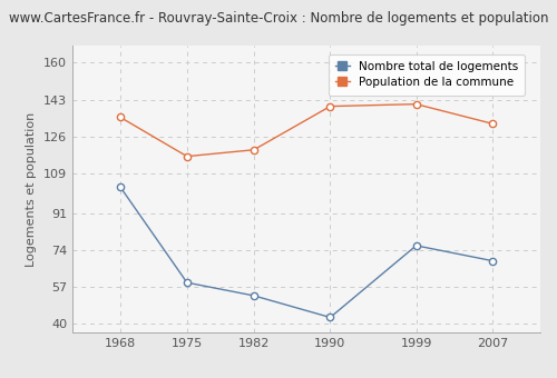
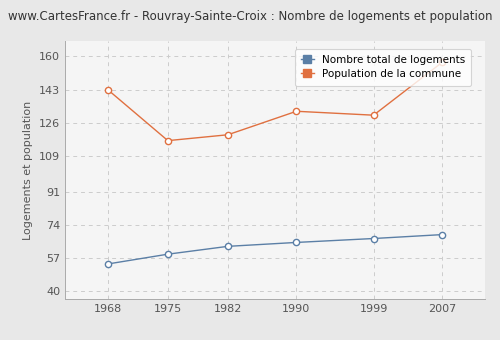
Nombre total de logements/1968: 103 -> 54
Population de la commune/1968: 135 -> 143
Nombre total de logements/1982: 53 -> 63
Nombre total de logements/1990: 43 -> 65
Population de la commune/1990: 140 -> 132
Nombre total de logements/1999: 76 -> 67
Population de la commune/1999: 141 -> 130
Population de la commune/2007: 132 -> 157
